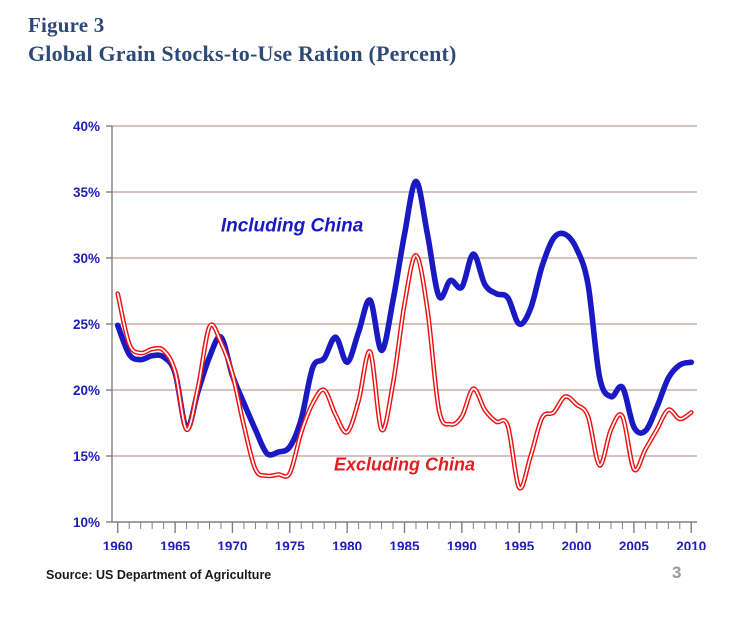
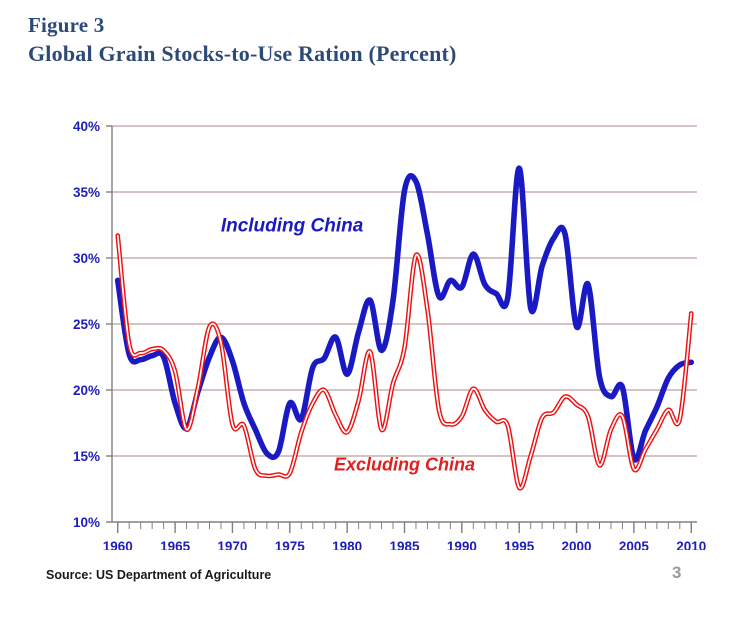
Including China/1960: 24.9% -> 28.3%
Excluding China/1960: 27.3% -> 31.7%
Including China/1965: 21.3% -> 19.0%
Including China/1970: 21.1% -> 22.2%
Excluding China/1970: 21.2% -> 17.4%
Including China/1975: 15.7% -> 19.0%
Including China/1980: 22.1% -> 21.2%
Including China/1985: 31.8% -> 35.1%
Excluding China/1985: 26.5% -> 23.2%
Including China/1995: 25.0% -> 36.8%
Including China/2000: 30.7% -> 24.8%
Including China/2005: 17.2% -> 14.8%
Excluding China/2010: 18.3% -> 25.8%
